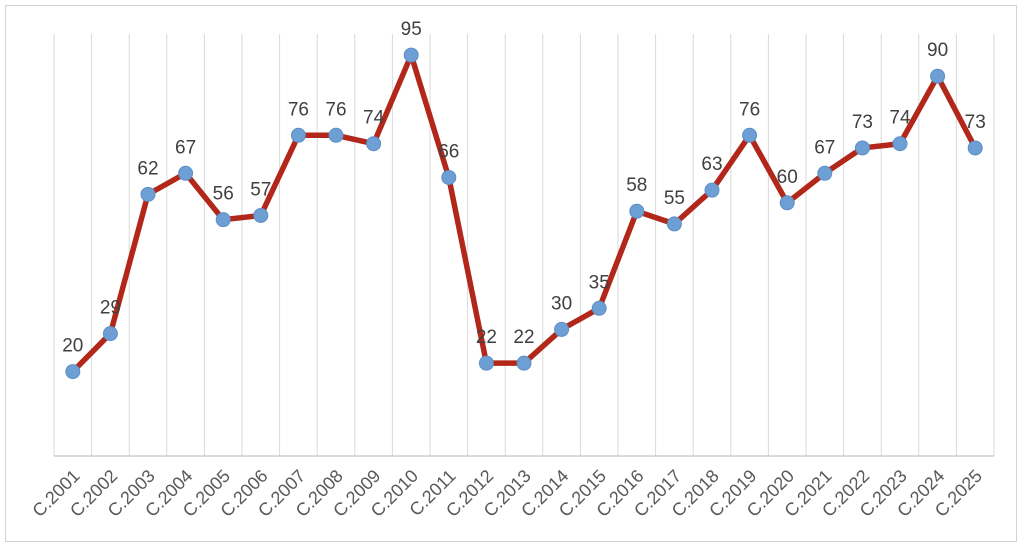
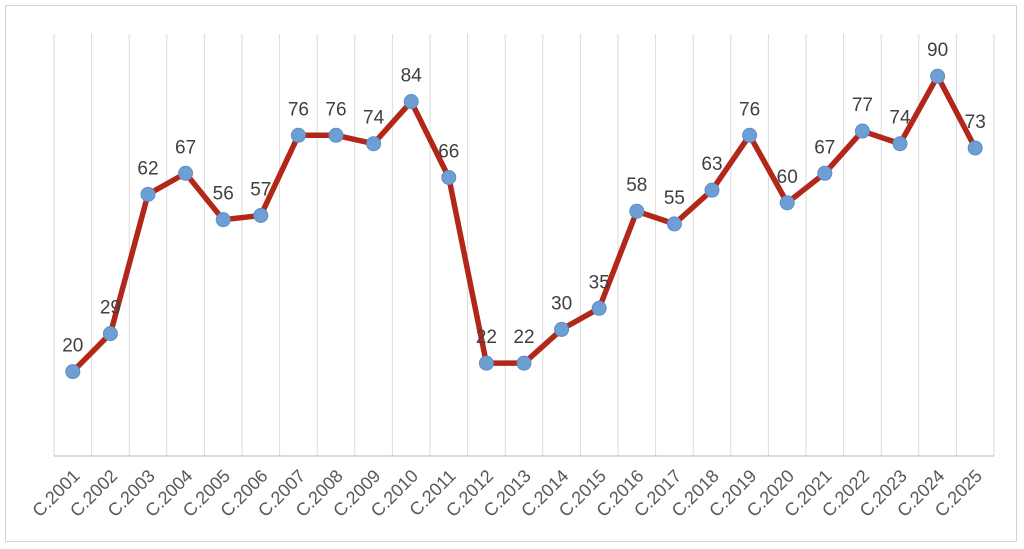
C.2010: 95 -> 84
C.2022: 73 -> 77
